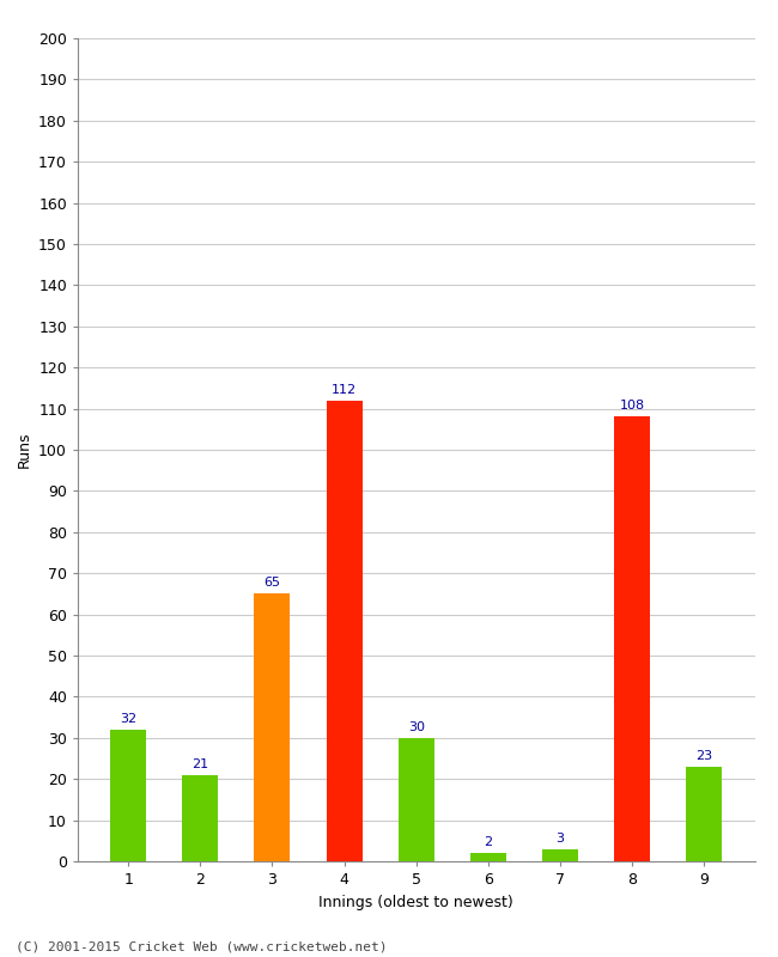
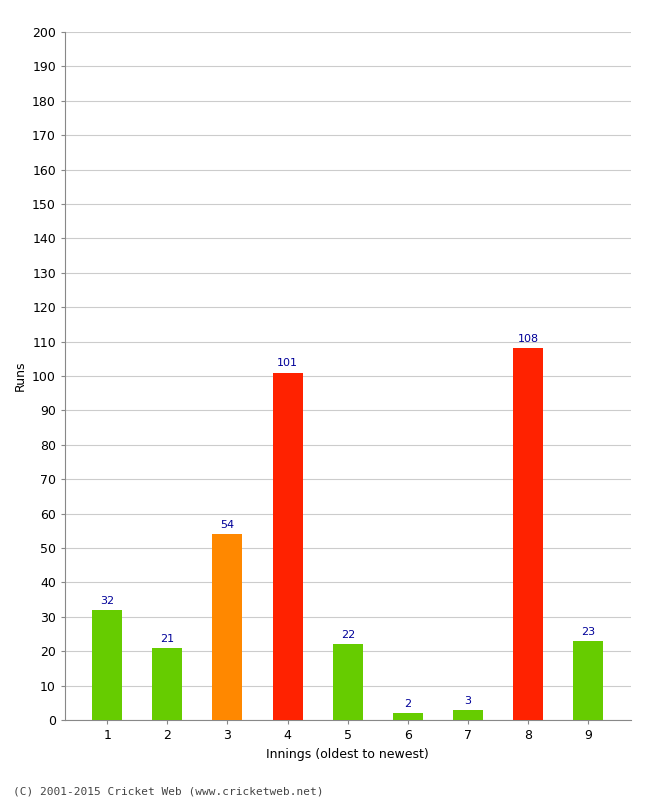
3: 65 -> 54
4: 112 -> 101
5: 30 -> 22
